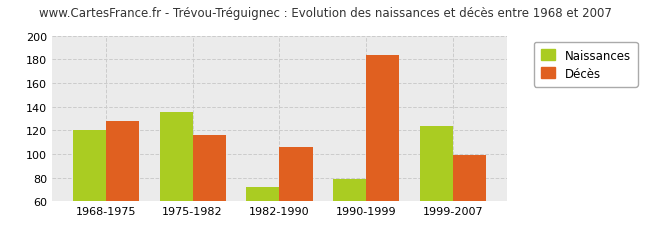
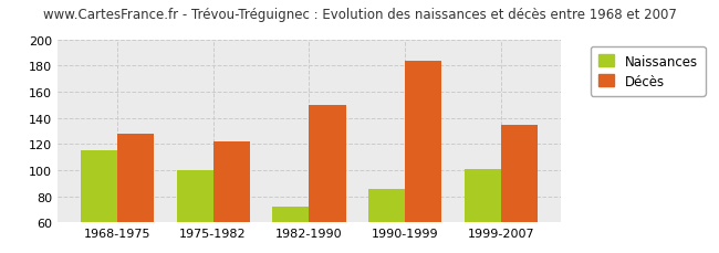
Naissances/1968-1975: 120 -> 115
Naissances/1975-1982: 136 -> 100
Décès/1975-1982: 116 -> 122
Décès/1982-1990: 106 -> 150
Naissances/1990-1999: 79 -> 86
Naissances/1999-2007: 124 -> 101
Décès/1999-2007: 99 -> 135
